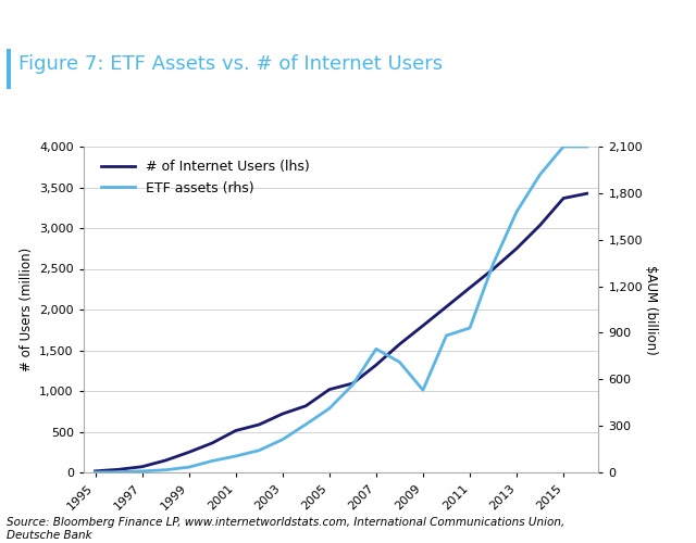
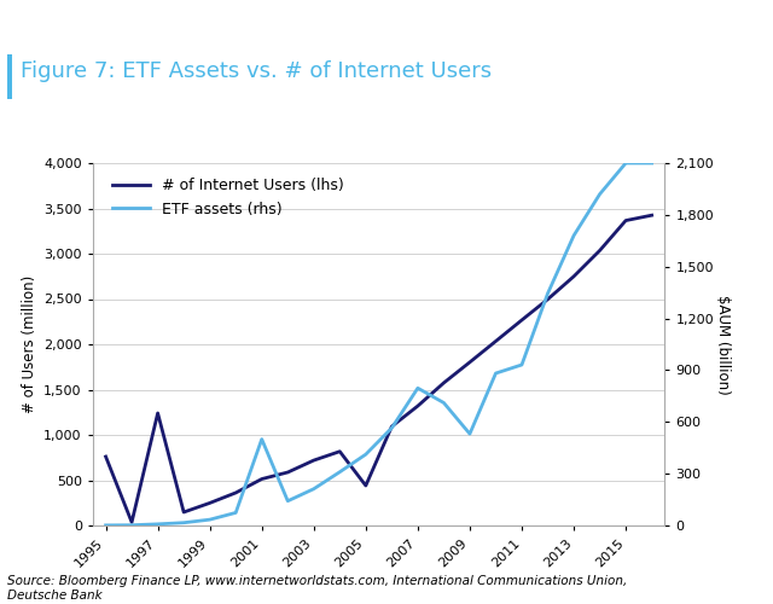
# of Internet Users (lhs)/1995: 20 -> 760
# of Internet Users (lhs)/1997: 70 -> 1,240
ETF assets (rhs)/2001: 100 -> 500
# of Internet Users (lhs)/2005: 1,020 -> 440
